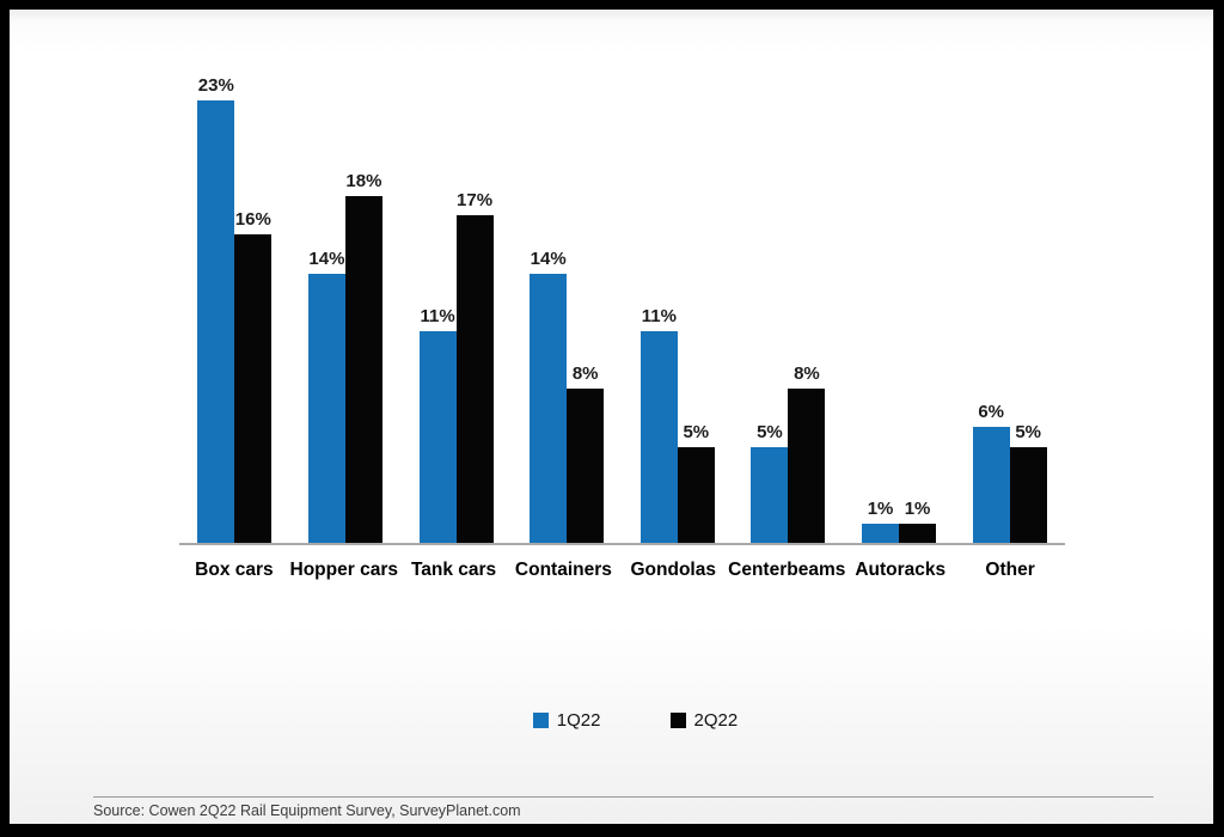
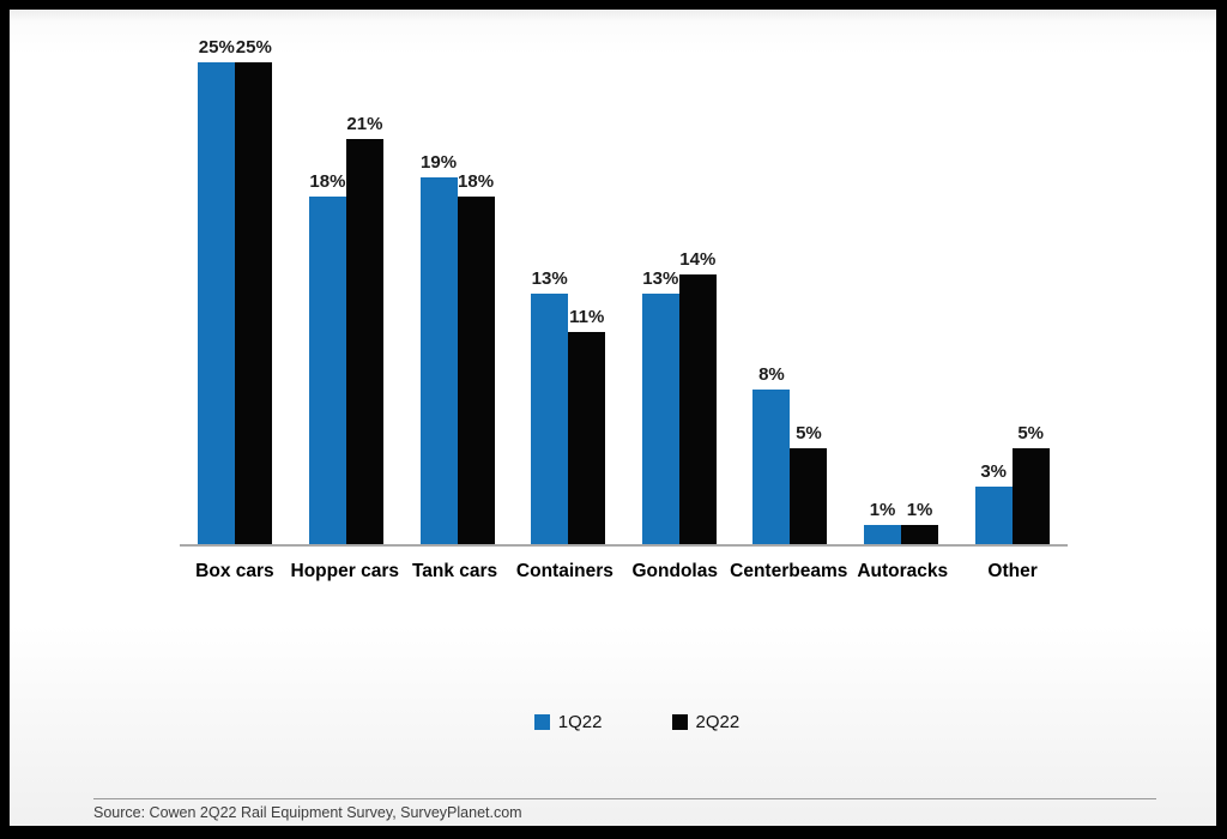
1Q22/Box cars: 23% -> 25%
2Q22/Box cars: 16% -> 25%
1Q22/Hopper cars: 14% -> 18%
2Q22/Hopper cars: 18% -> 21%
1Q22/Tank cars: 11% -> 19%
2Q22/Tank cars: 17% -> 18%
1Q22/Containers: 14% -> 13%
2Q22/Containers: 8% -> 11%
1Q22/Gondolas: 11% -> 13%
2Q22/Gondolas: 5% -> 14%
1Q22/Centerbeams: 5% -> 8%
2Q22/Centerbeams: 8% -> 5%
1Q22/Other: 6% -> 3%
